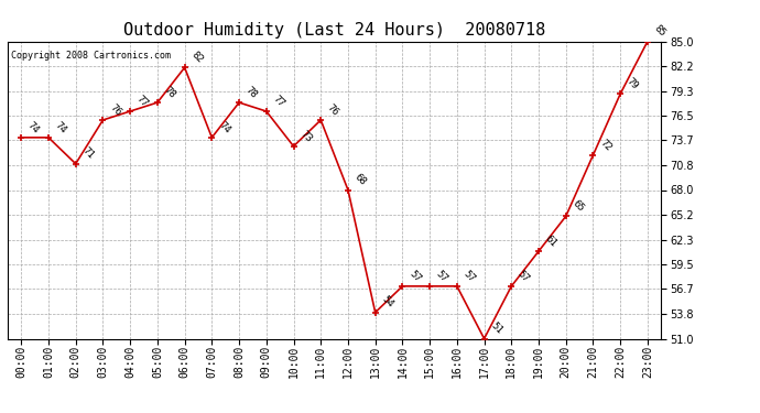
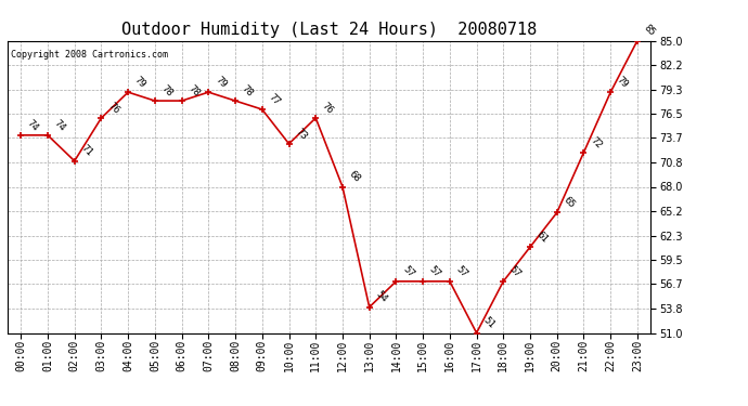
04:00: 77 -> 79
06:00: 82 -> 78
07:00: 74 -> 79
